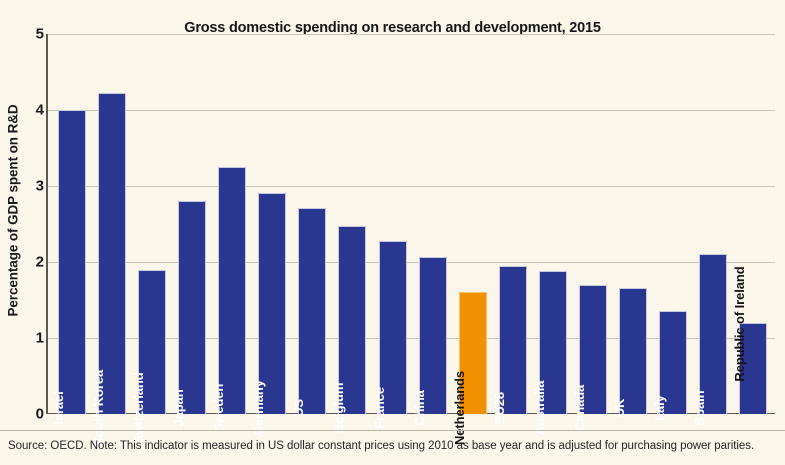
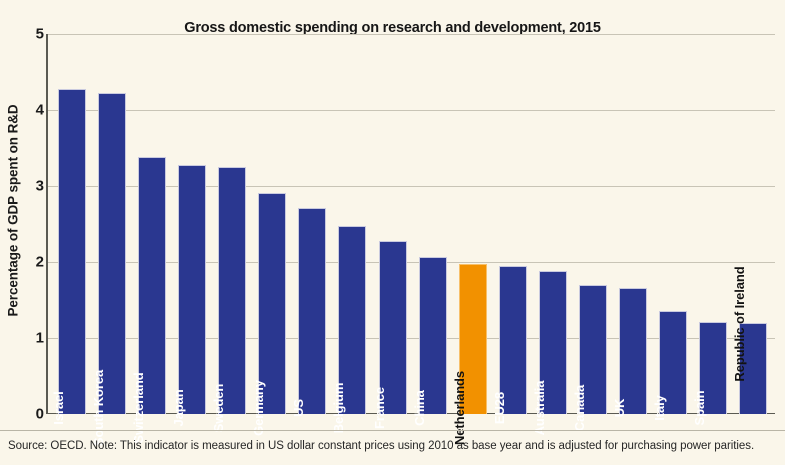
Israel: 4.0 -> 4.3
Switzerland: 1.9 -> 3.4
Japan: 2.8 -> 3.3
Netherlands: 1.6 -> 2.0
Spain: 2.1 -> 1.2
